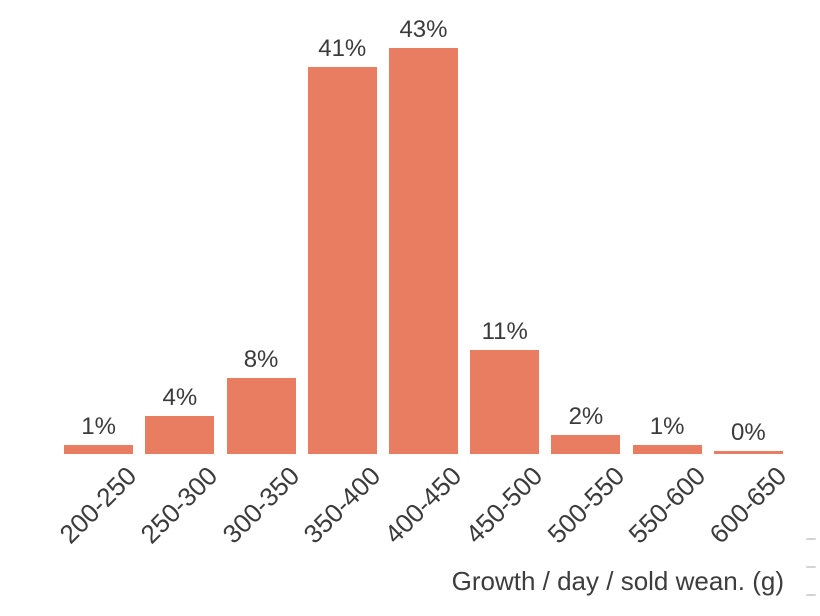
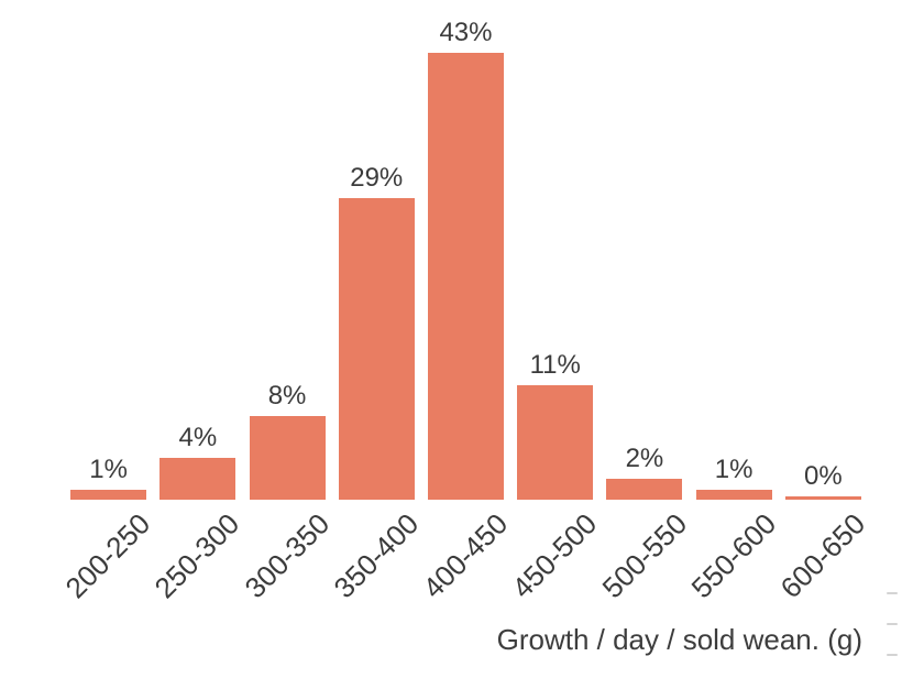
350-400: 41% -> 29%
